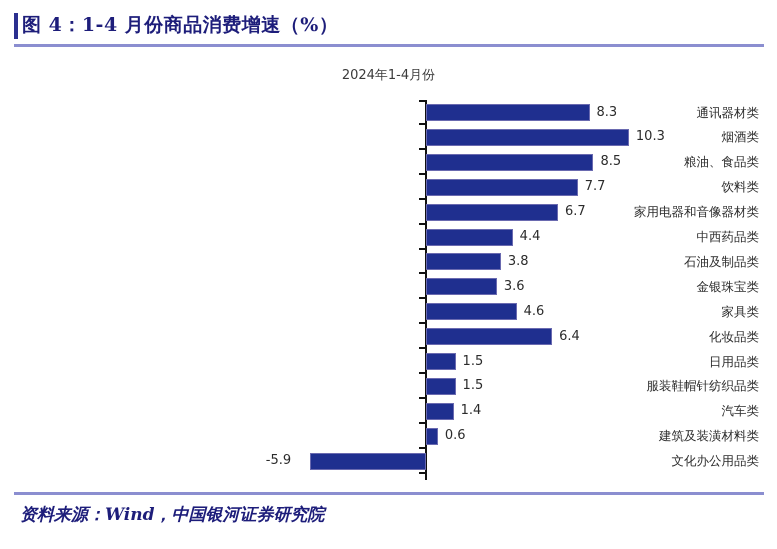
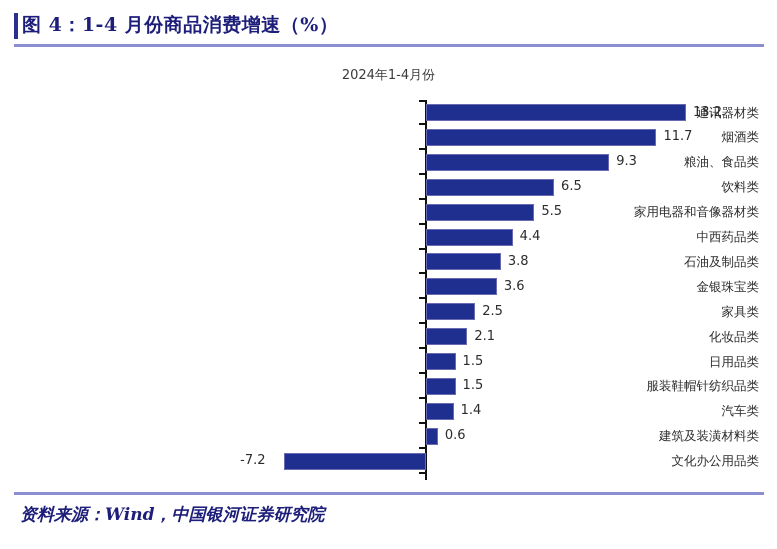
通讯器材类: 8.3 -> 13.2
烟酒类: 10.3 -> 11.7
粮油、食品类: 8.5 -> 9.3
饮料类: 7.7 -> 6.5
家用电器和音像器材类: 6.7 -> 5.5
家具类: 4.6 -> 2.5
化妆品类: 6.4 -> 2.1
文化办公用品类: -5.9 -> -7.2
